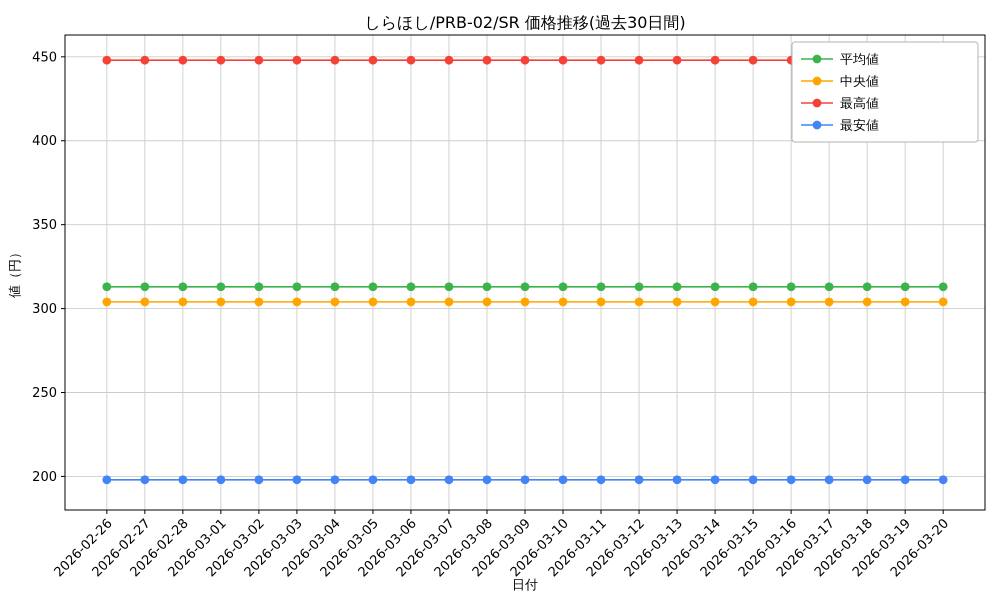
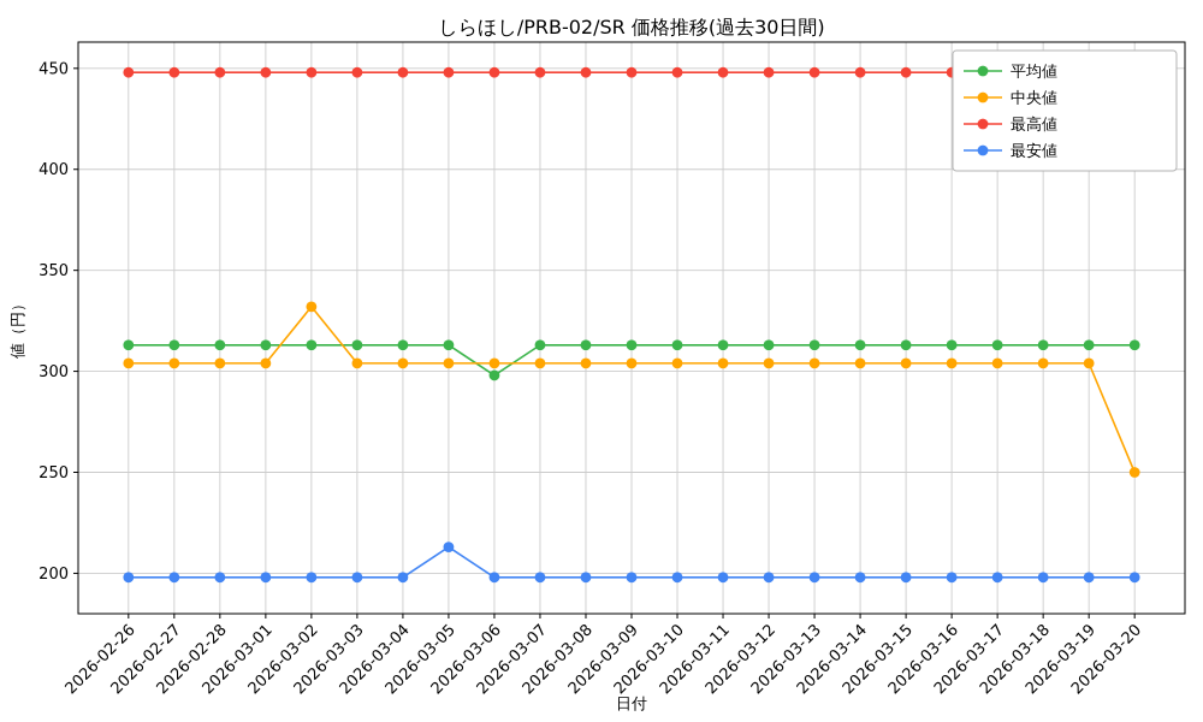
中央値/2026-03-02: 304 -> 332
最安値/2026-03-05: 198 -> 213
平均値/2026-03-06: 313 -> 298
中央値/2026-03-20: 304 -> 250
最高値/2026-03-20: 448 -> 432
